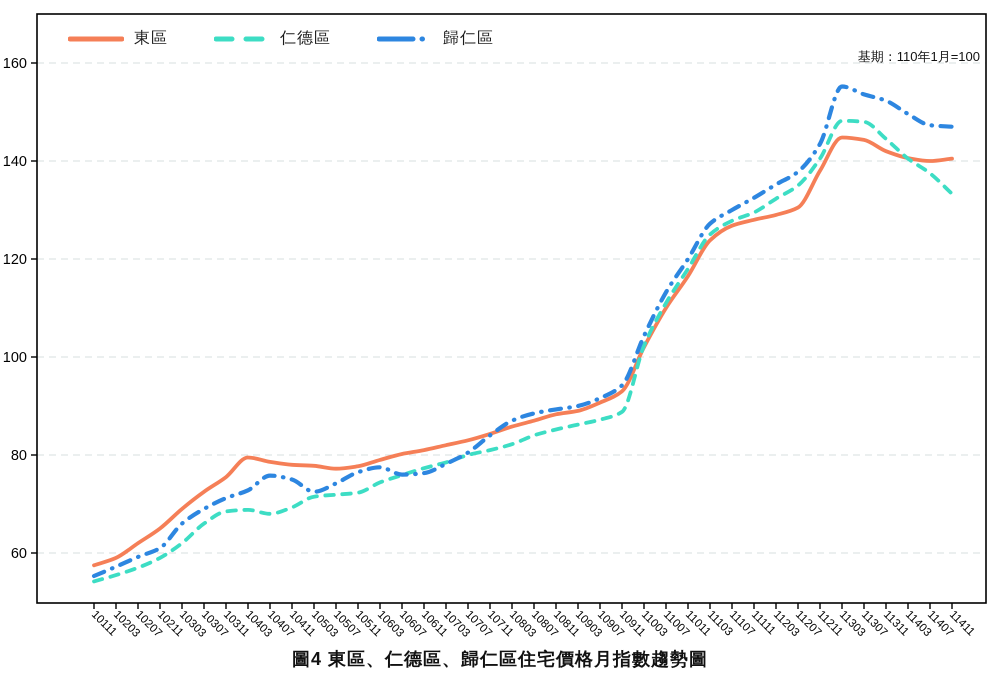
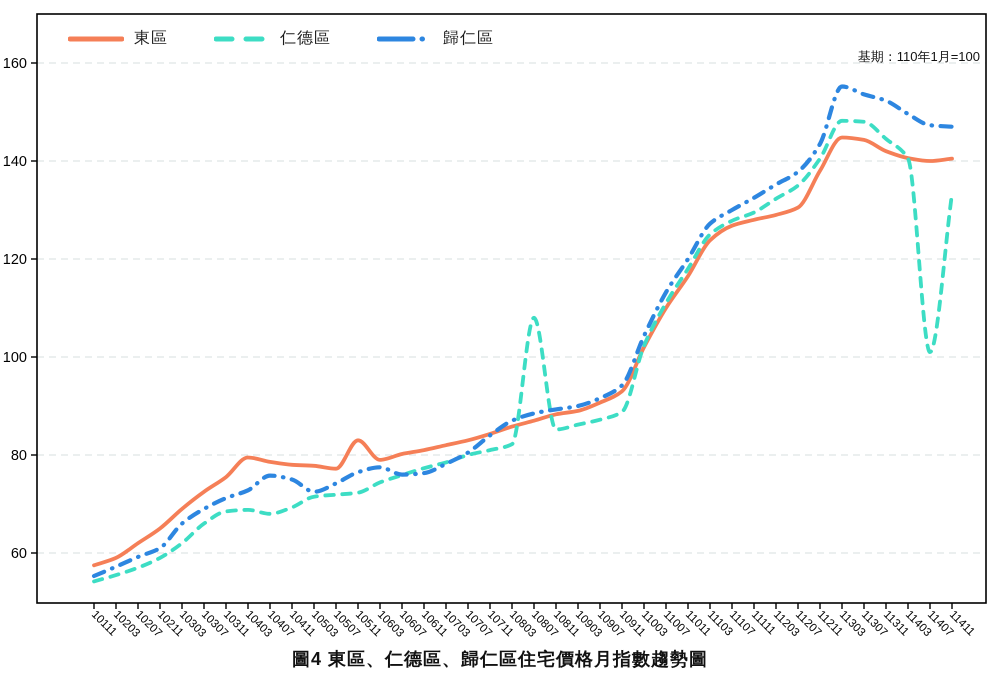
東區/10511: 78 -> 83
仁德區/10807: 84 -> 108
仁德區/11407: 138 -> 101
